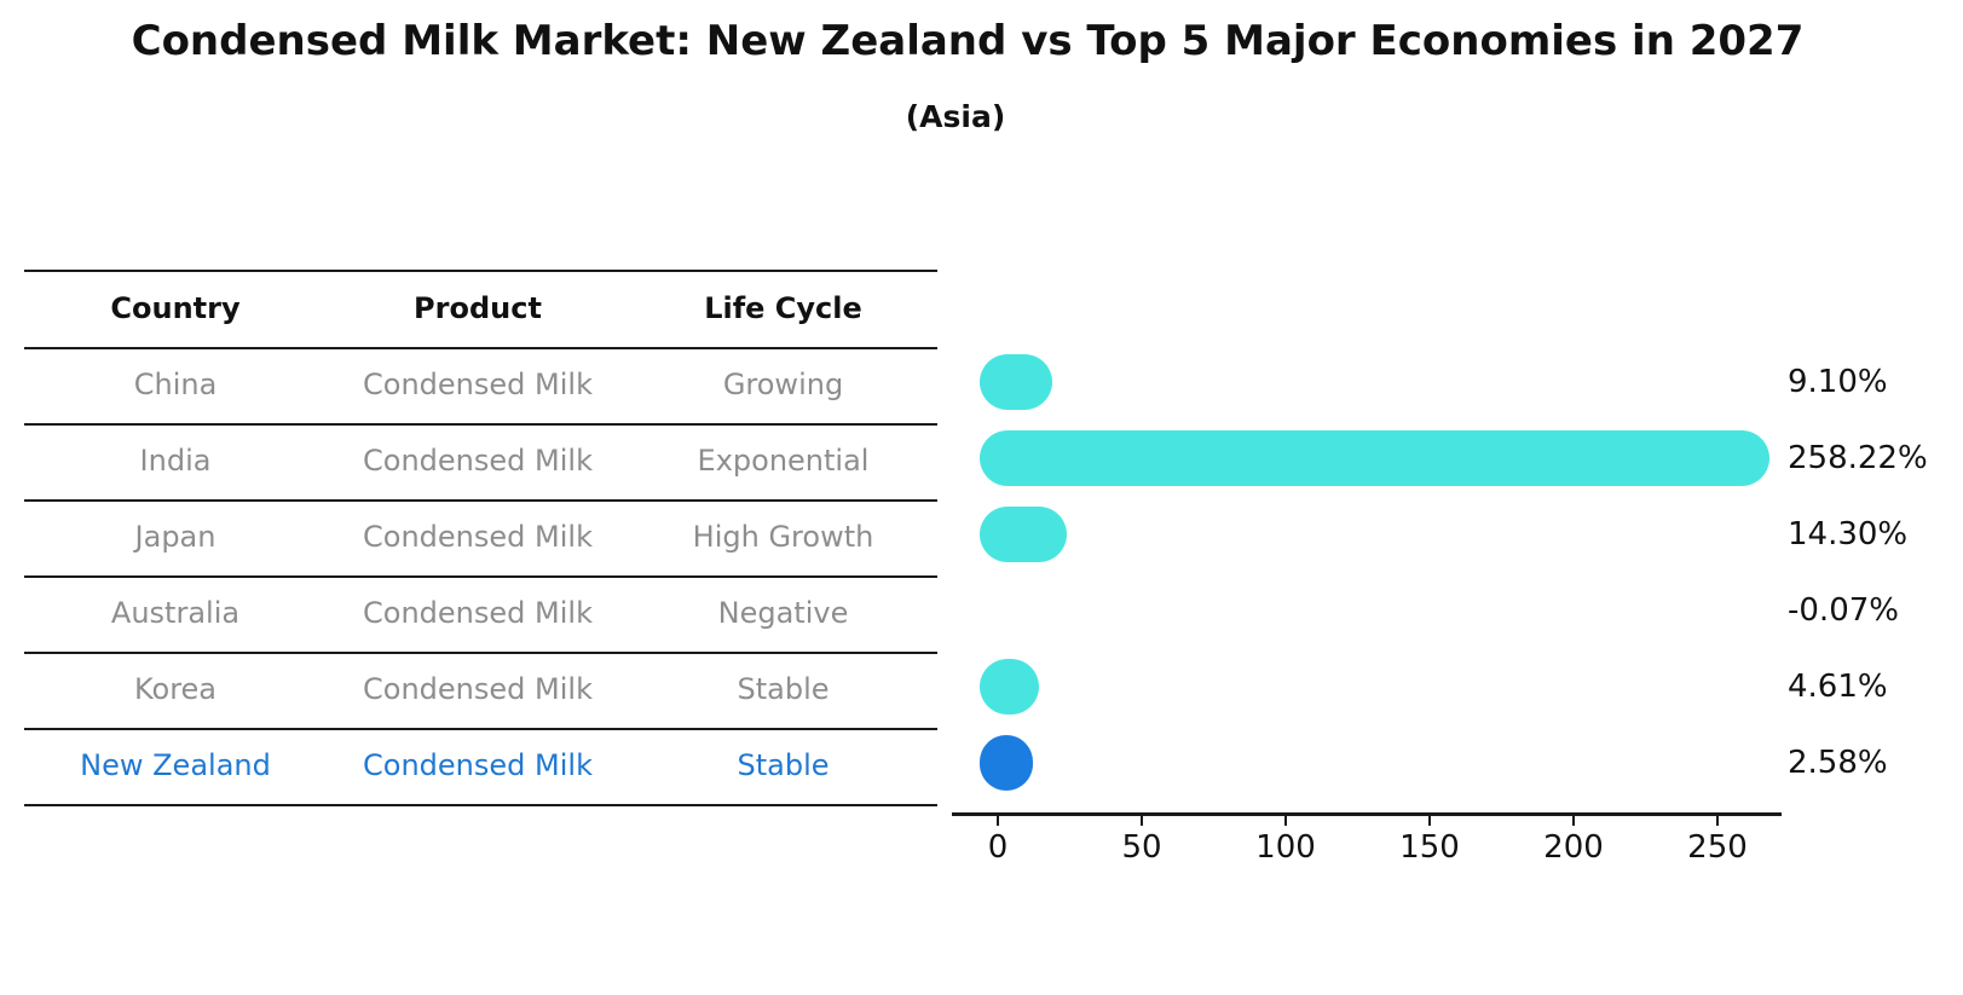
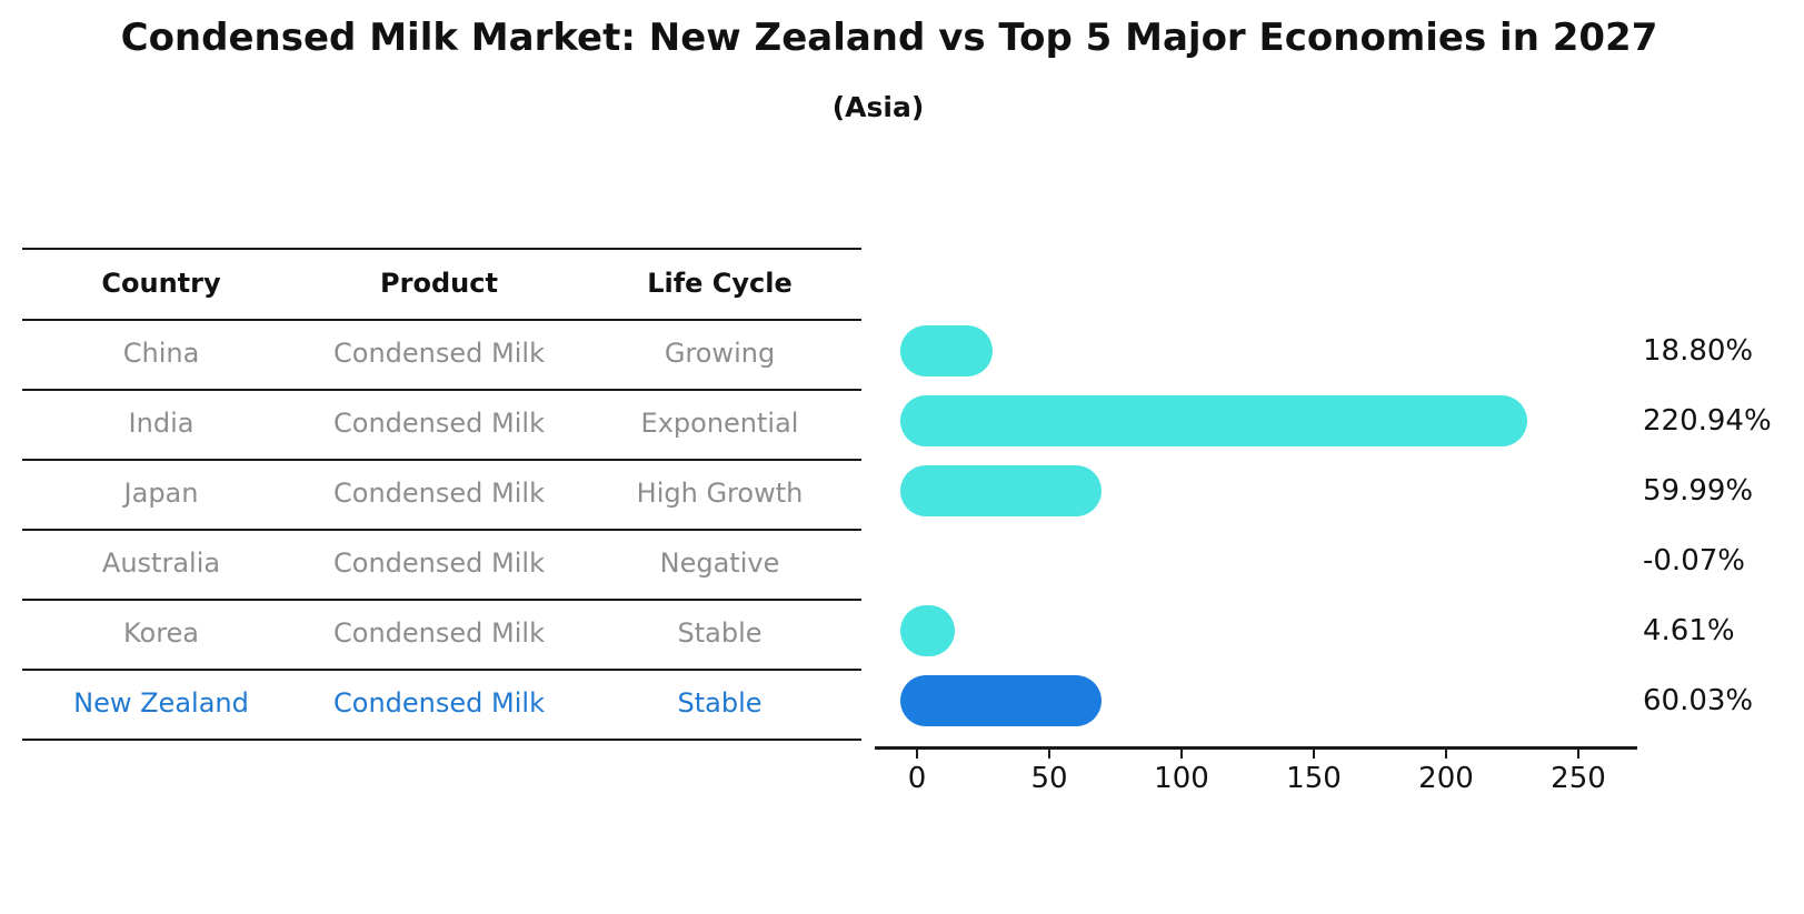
China: 9.10% -> 18.80%
India: 258.22% -> 220.94%
Japan: 14.30% -> 59.99%
New Zealand: 2.58% -> 60.03%
